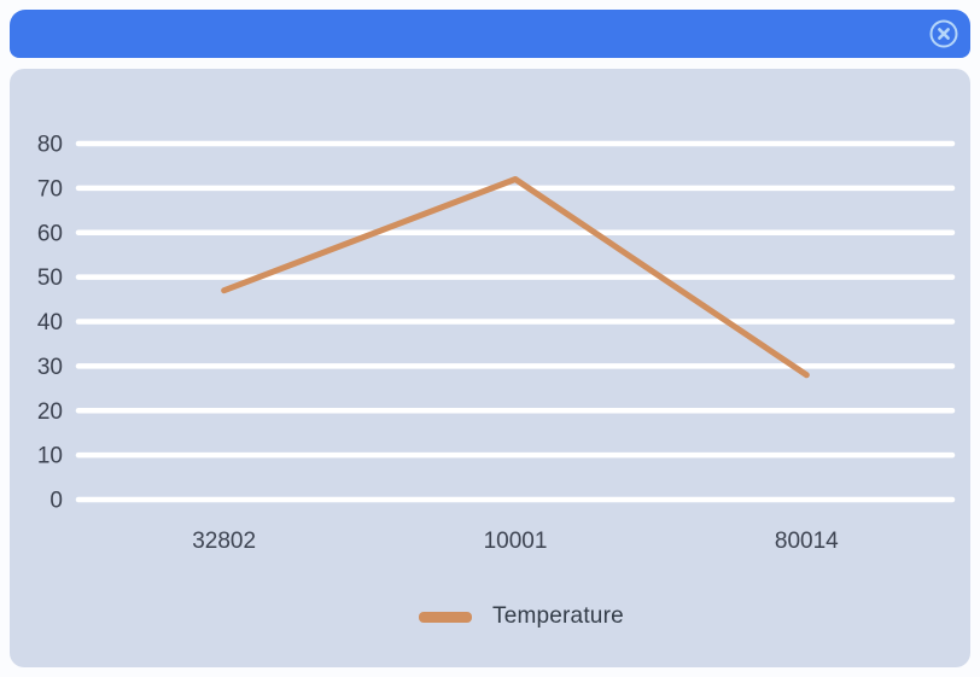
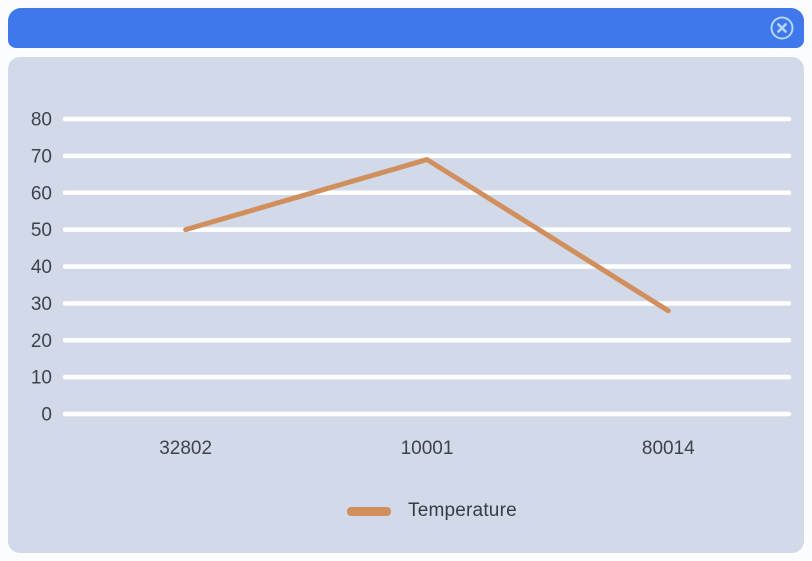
32802: 47 -> 50
10001: 72 -> 69
